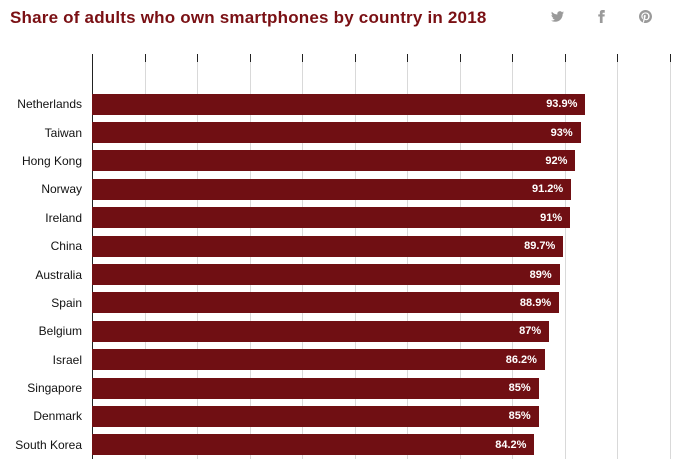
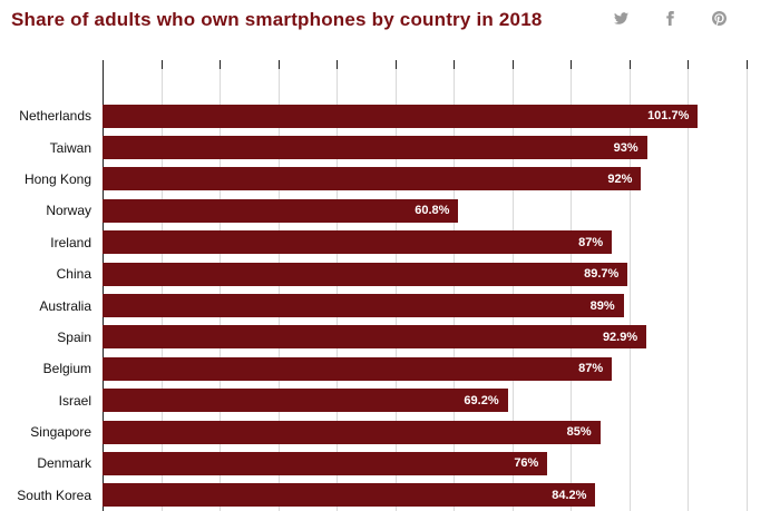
Netherlands: 93.9% -> 101.7%
Norway: 91.2% -> 60.8%
Ireland: 91% -> 87%
Spain: 88.9% -> 92.9%
Israel: 86.2% -> 69.2%
Denmark: 85% -> 76%
